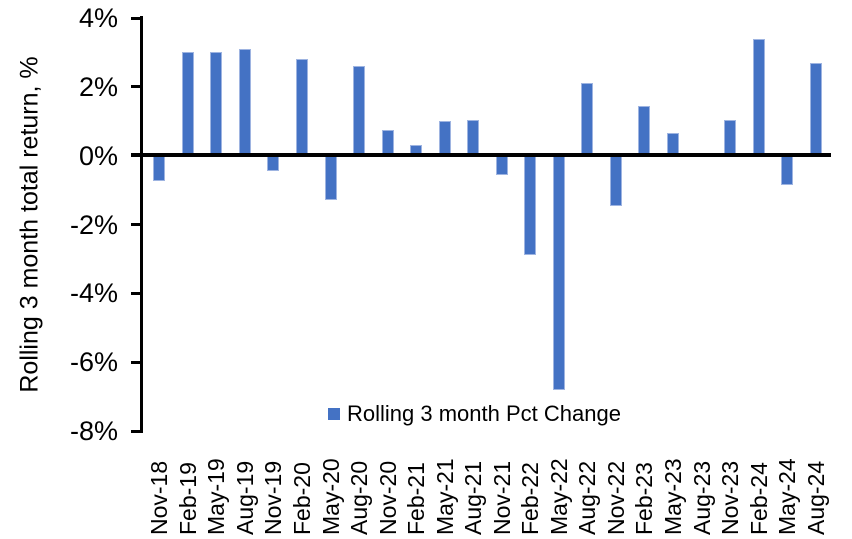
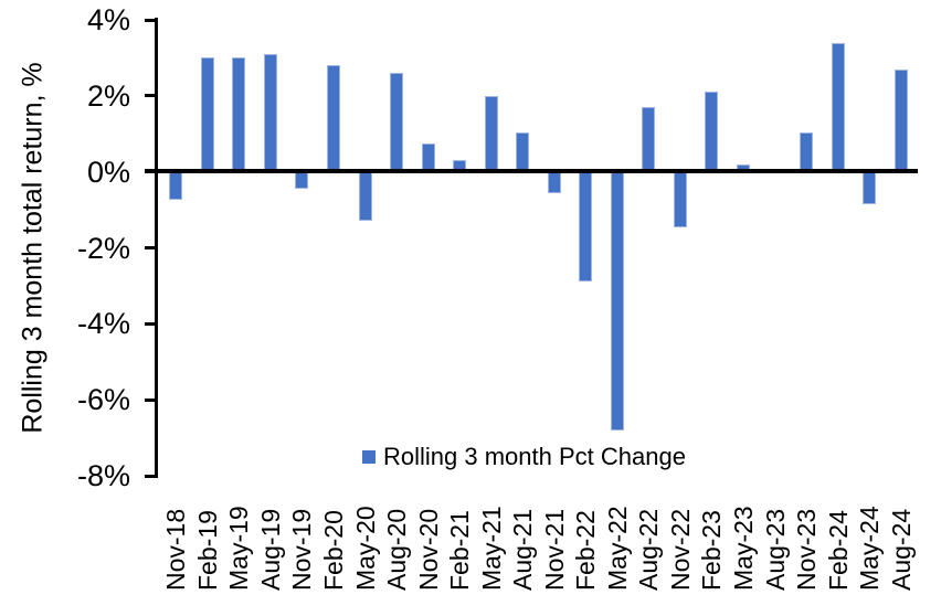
May-21: 1.0% -> 2.0%
Aug-22: 2.1% -> 1.7%
Feb-23: 1.4% -> 2.1%
May-23: 0.7% -> 0.2%
